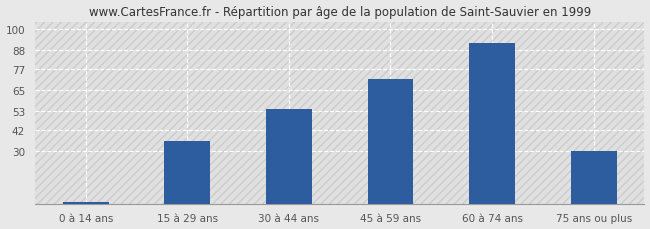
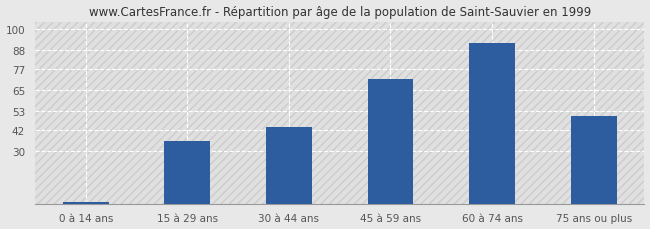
30 à 44 ans: 54 -> 44
75 ans ou plus: 30 -> 50
